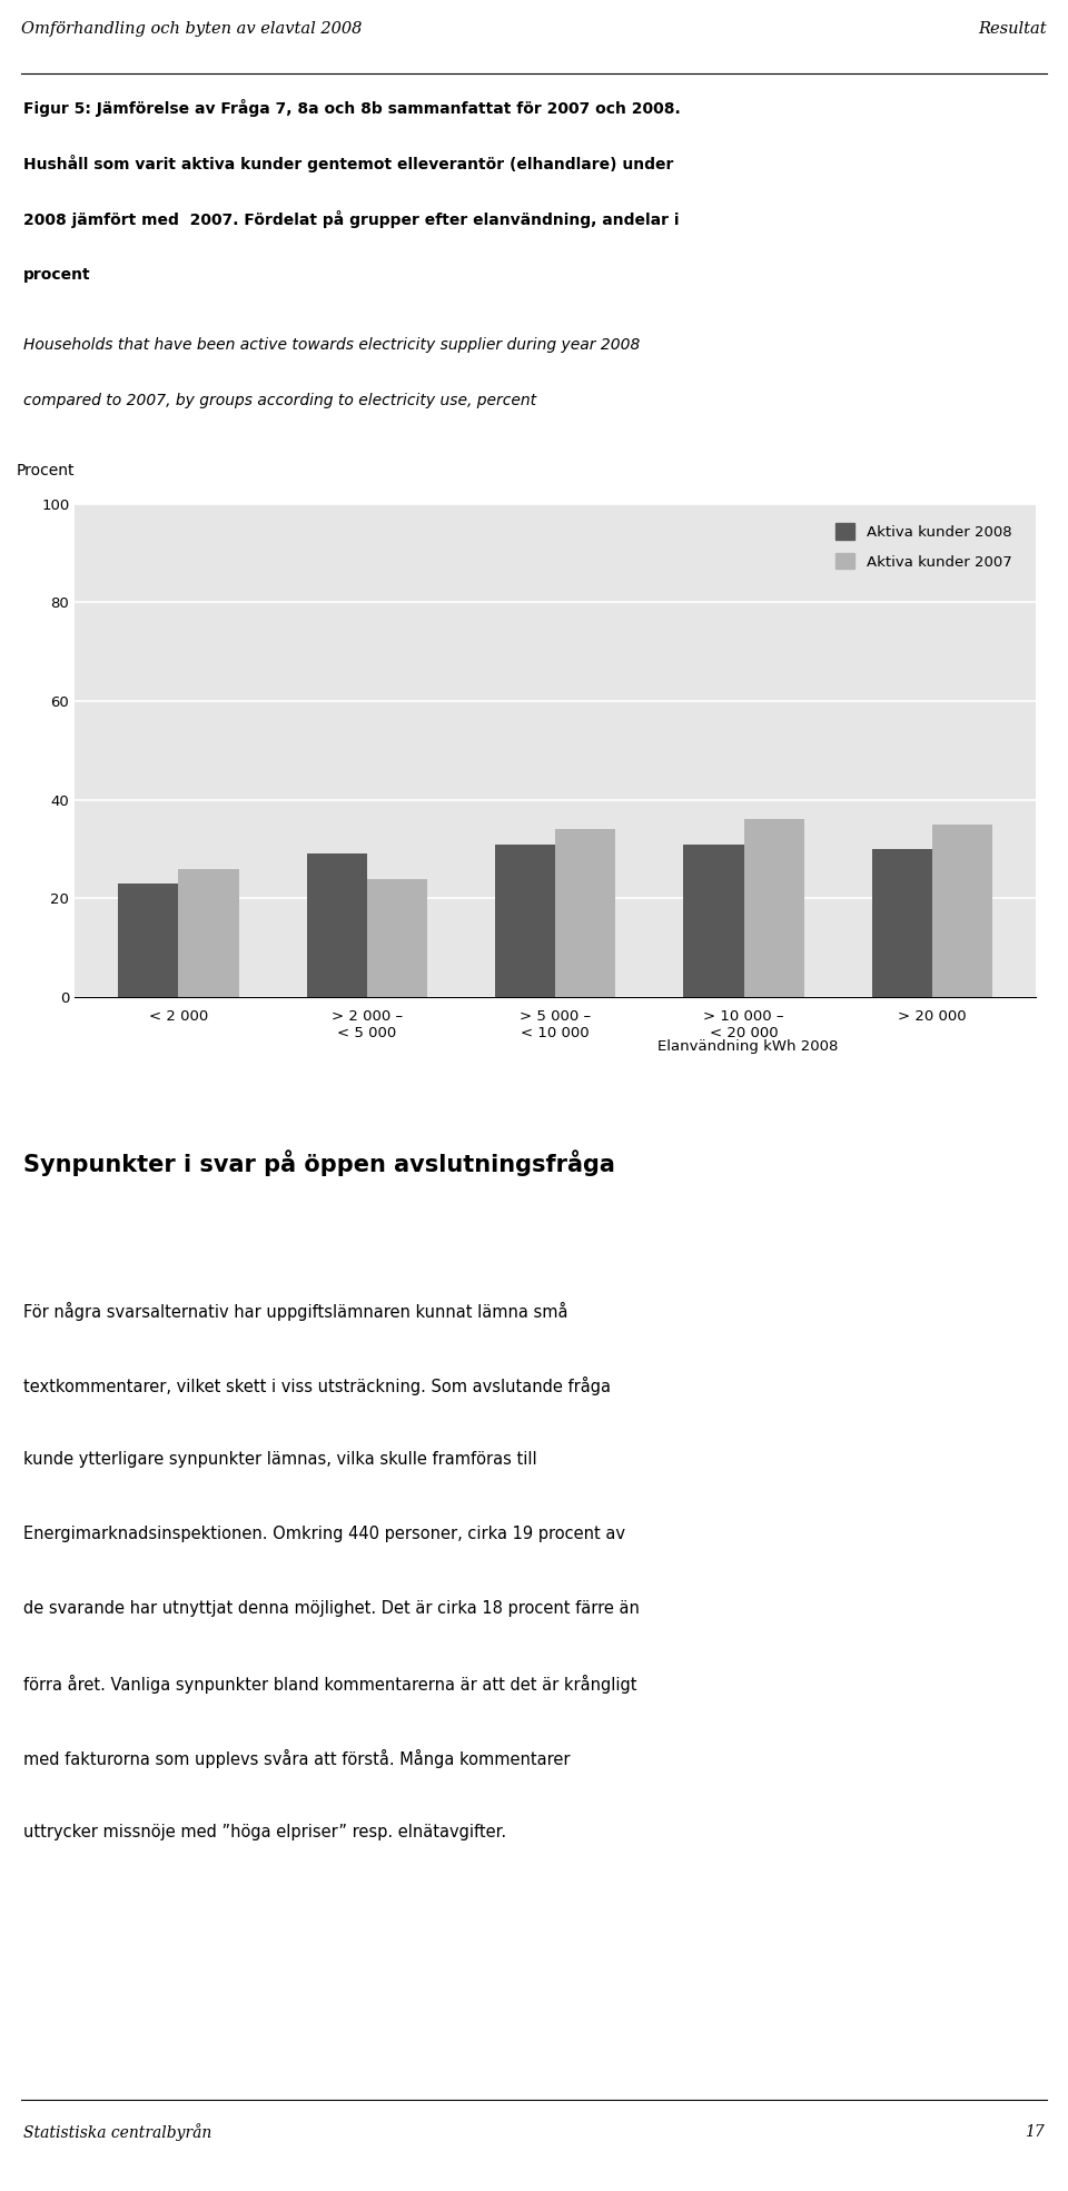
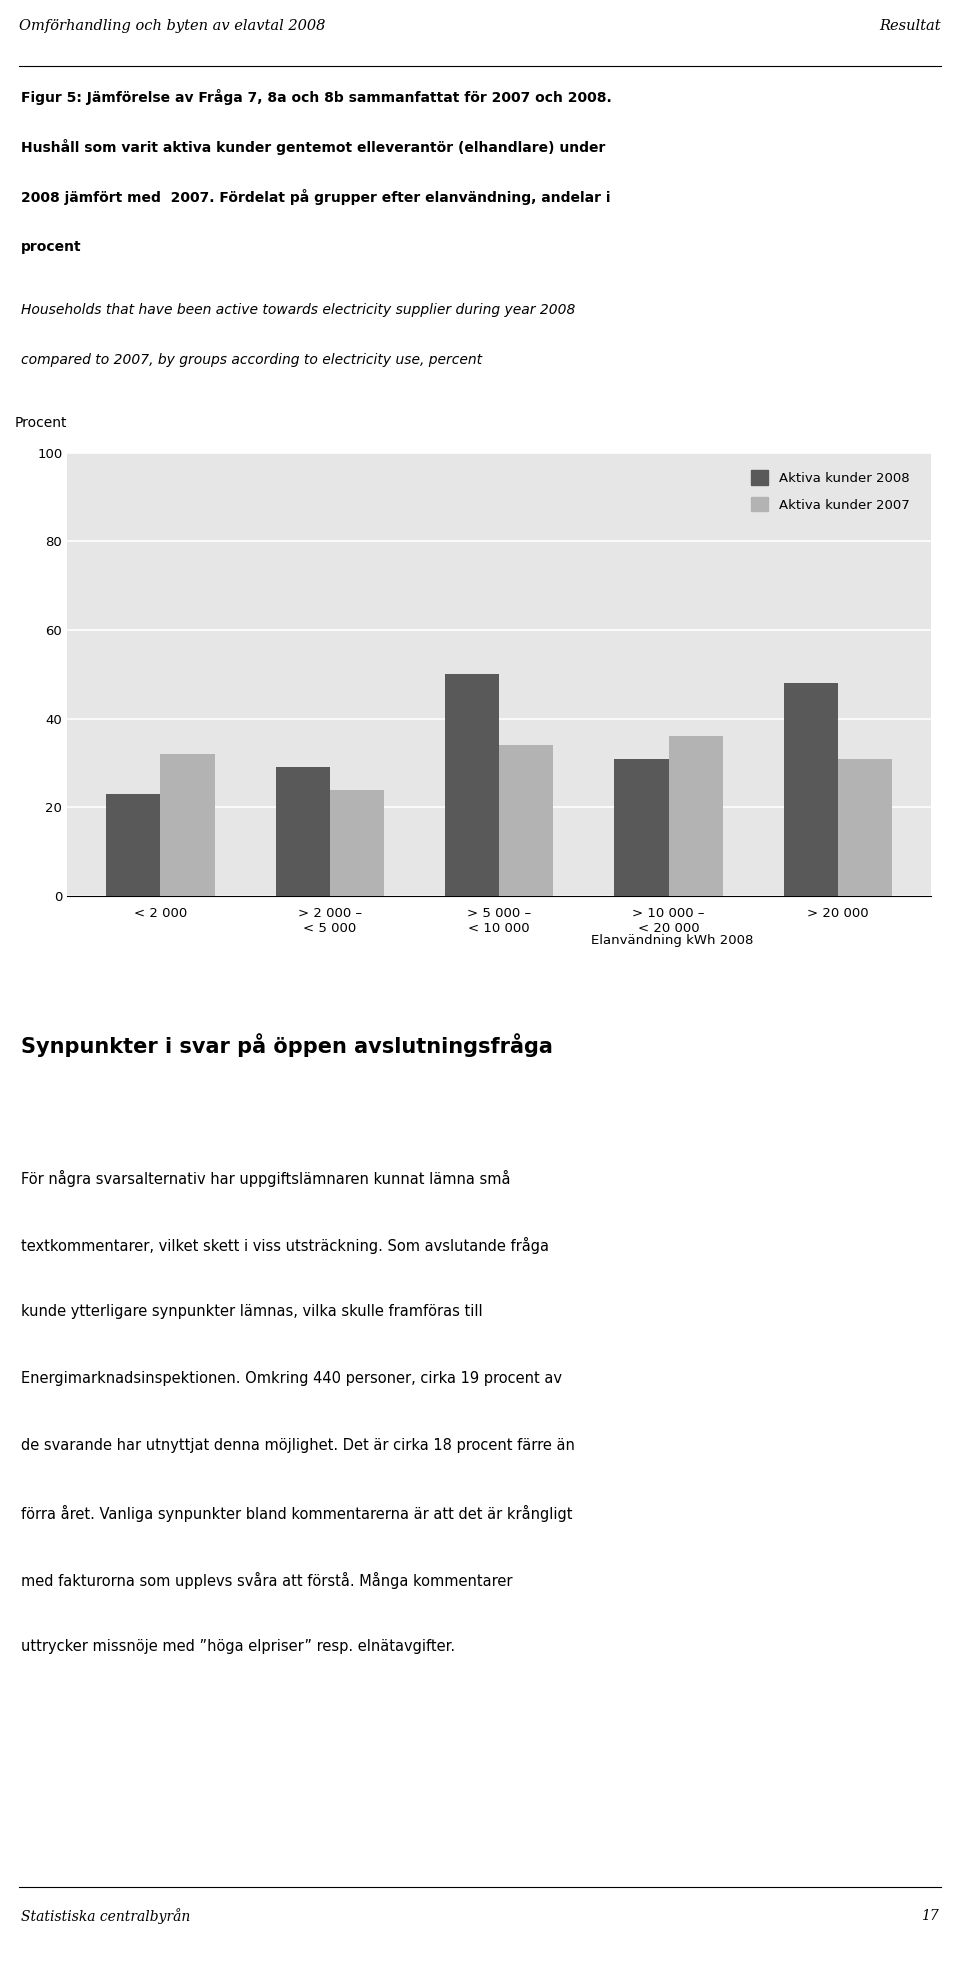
Aktiva kunder 2007/< 2 000: 26 -> 32
Aktiva kunder 2008/> 5 000 – < 10 000: 31 -> 50
Aktiva kunder 2008/> 20 000: 30 -> 48
Aktiva kunder 2007/> 20 000: 35 -> 31
